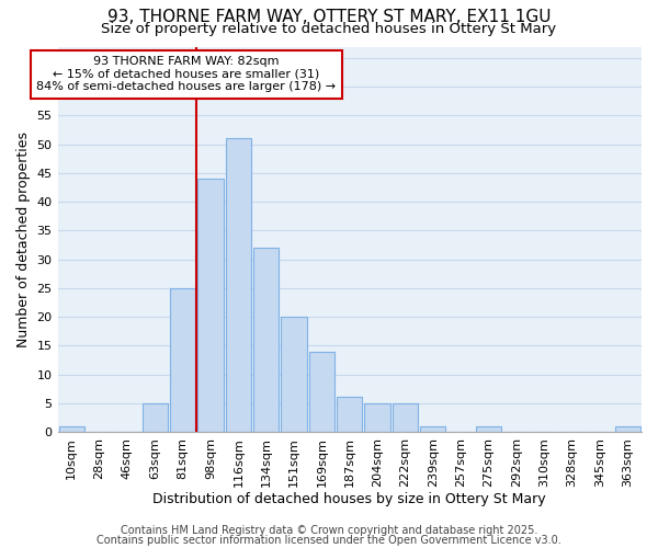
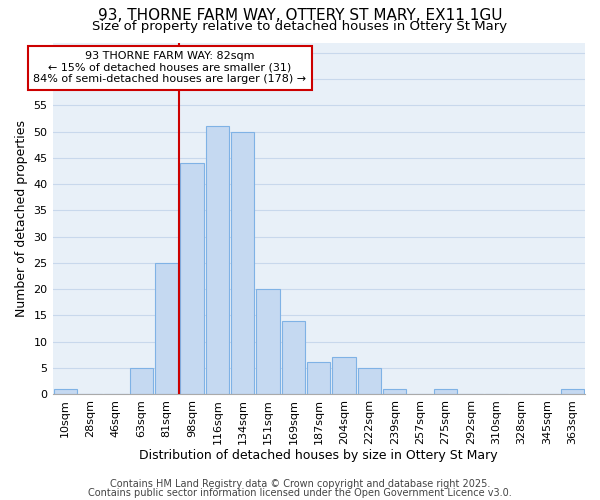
134sqm: 32 -> 50
204sqm: 5 -> 7
